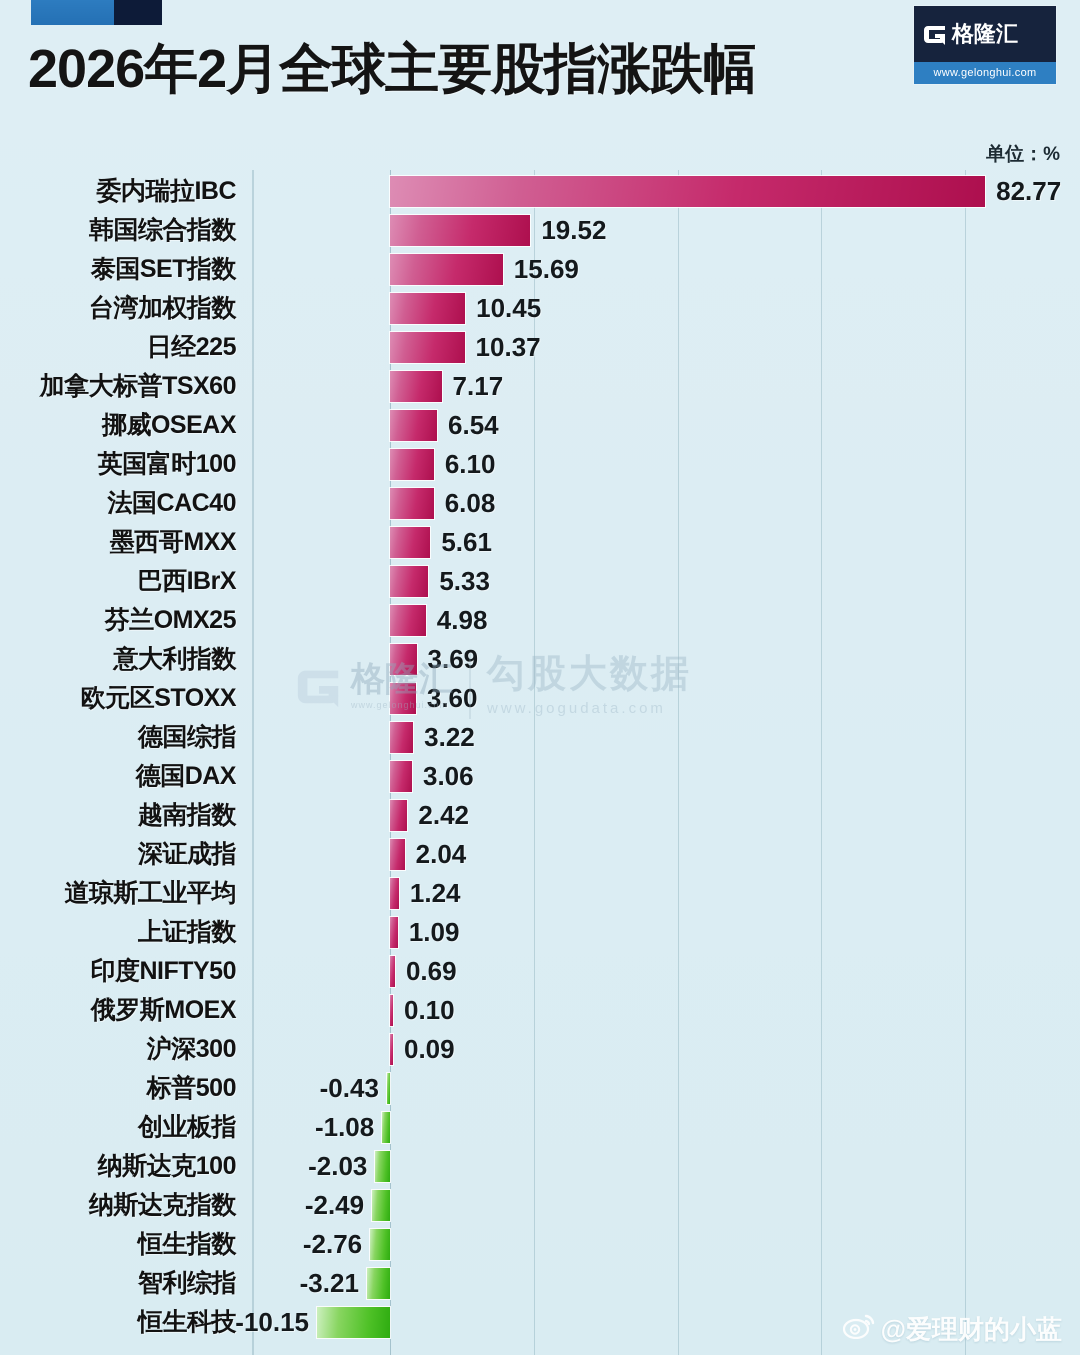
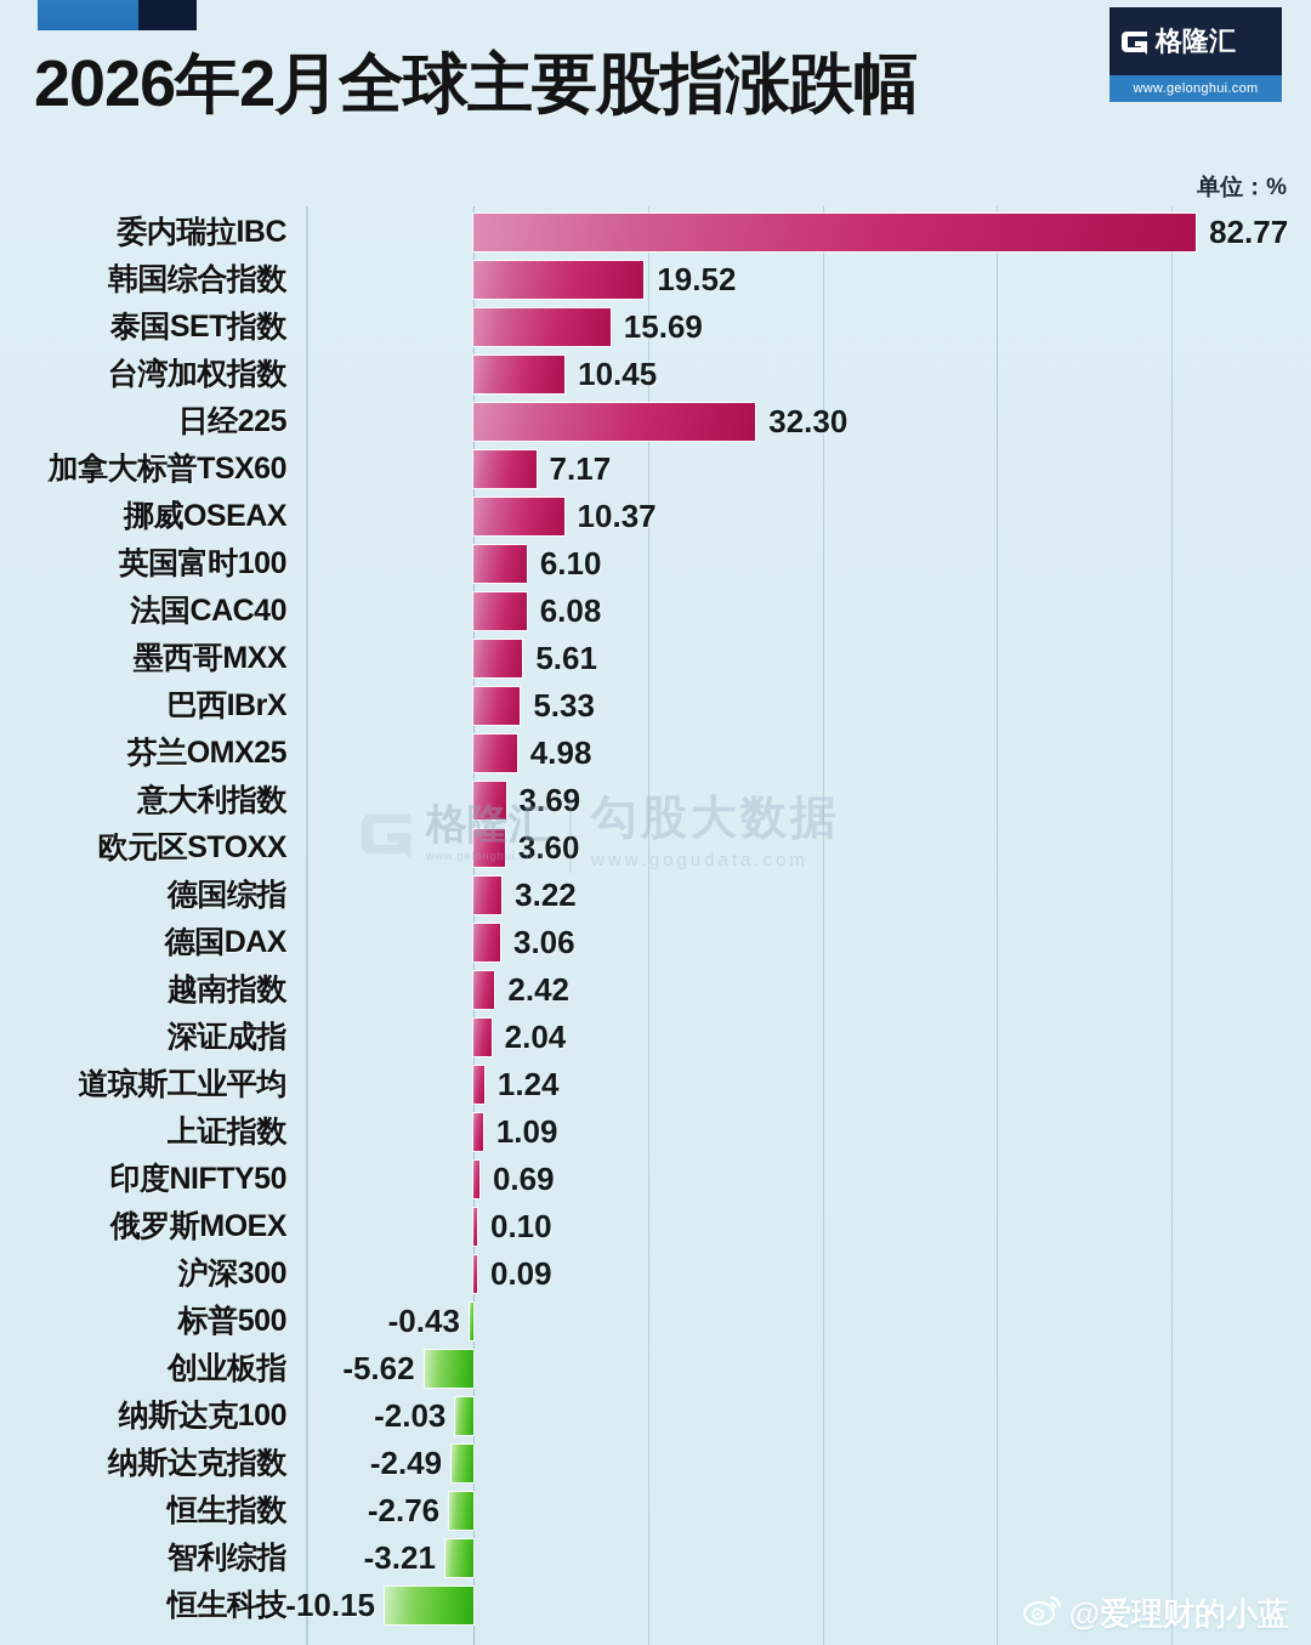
日经225: 10.37 -> 32.30
挪威OSEAX: 6.54 -> 10.37
创业板指: -1.08 -> -5.62
